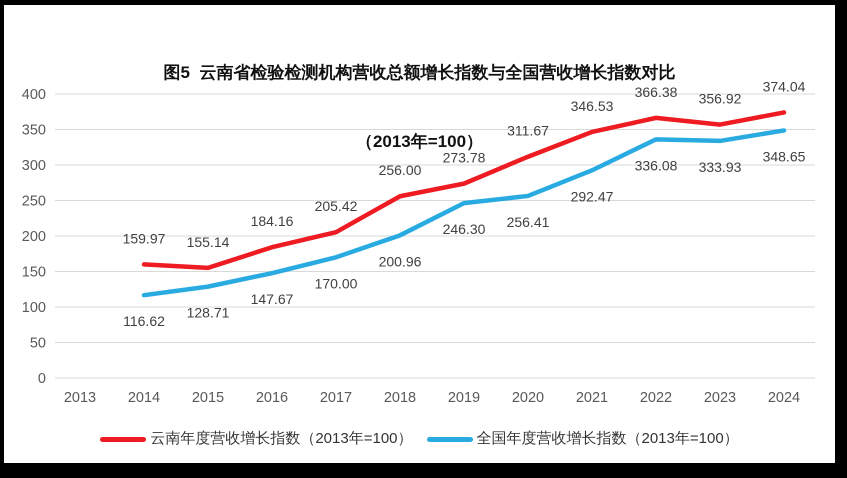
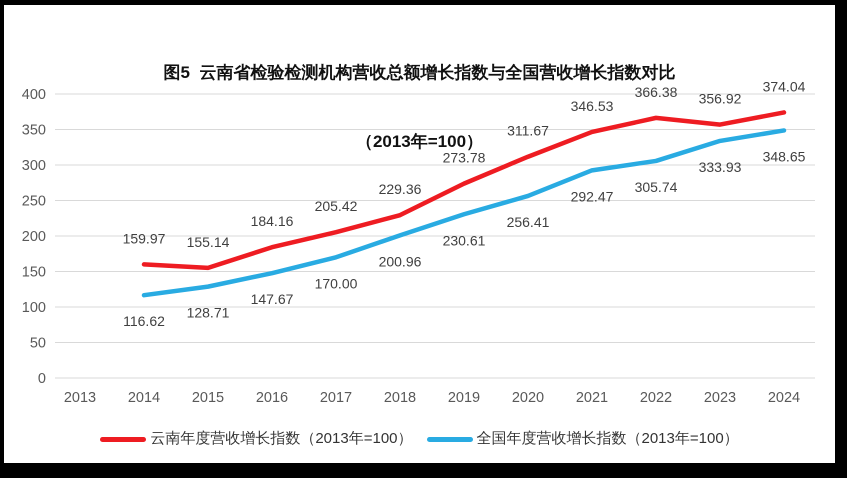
云南年度营收增长指数（2013年=100）/2018: 256.00 -> 229.36
全国年度营收增长指数（2013年=100）/2019: 246.30 -> 230.61
全国年度营收增长指数（2013年=100）/2022: 336.08 -> 305.74
